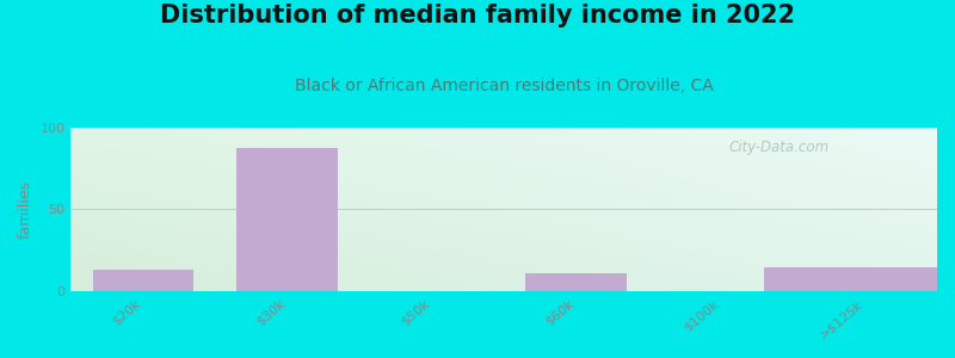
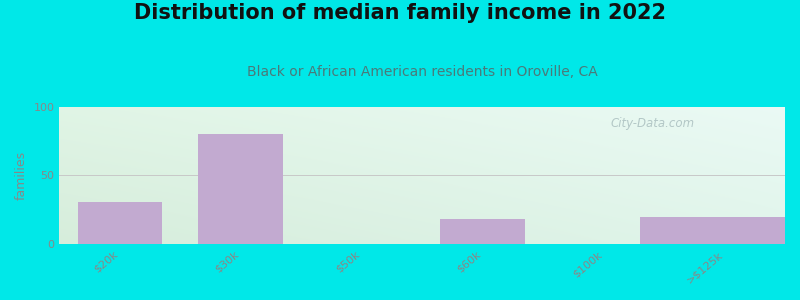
$20k: 13 -> 31
$30k: 87 -> 80
$60k: 11 -> 18
>$125k: 15 -> 20
